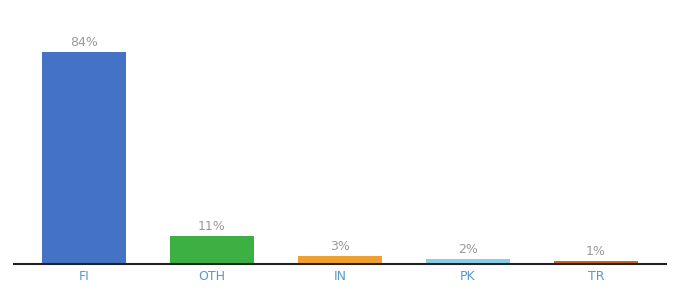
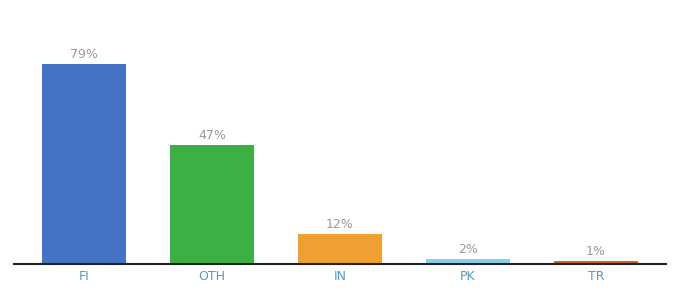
FI: 84% -> 79%
OTH: 11% -> 47%
IN: 3% -> 12%
